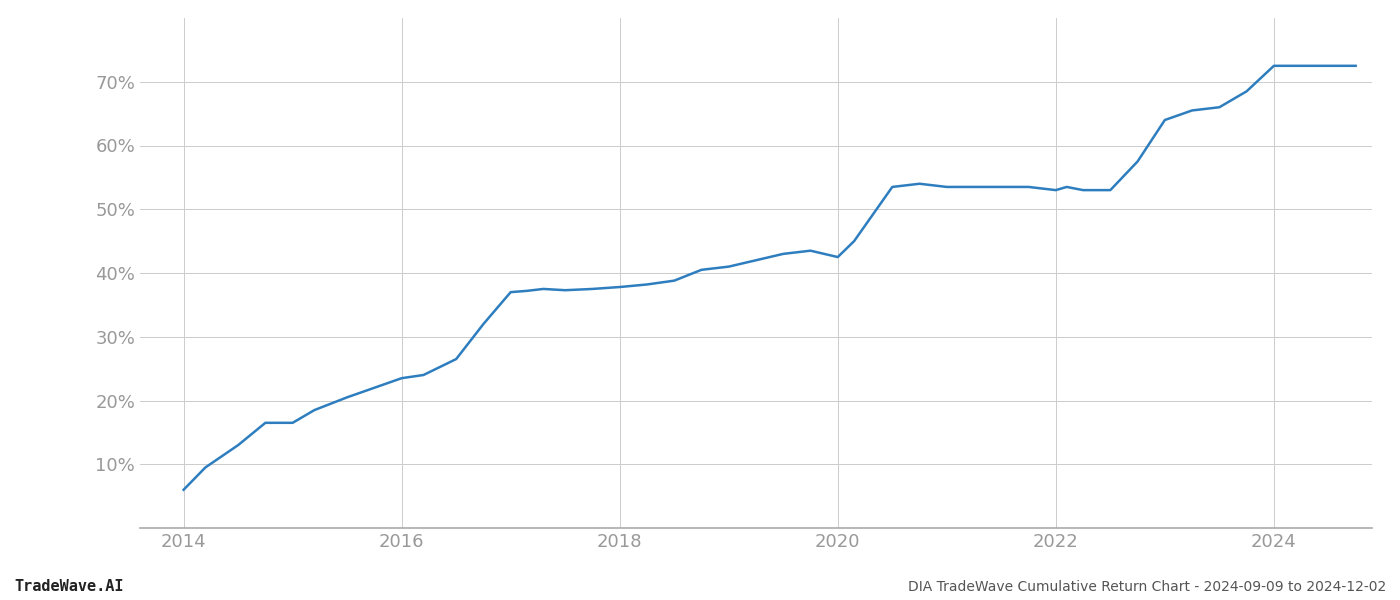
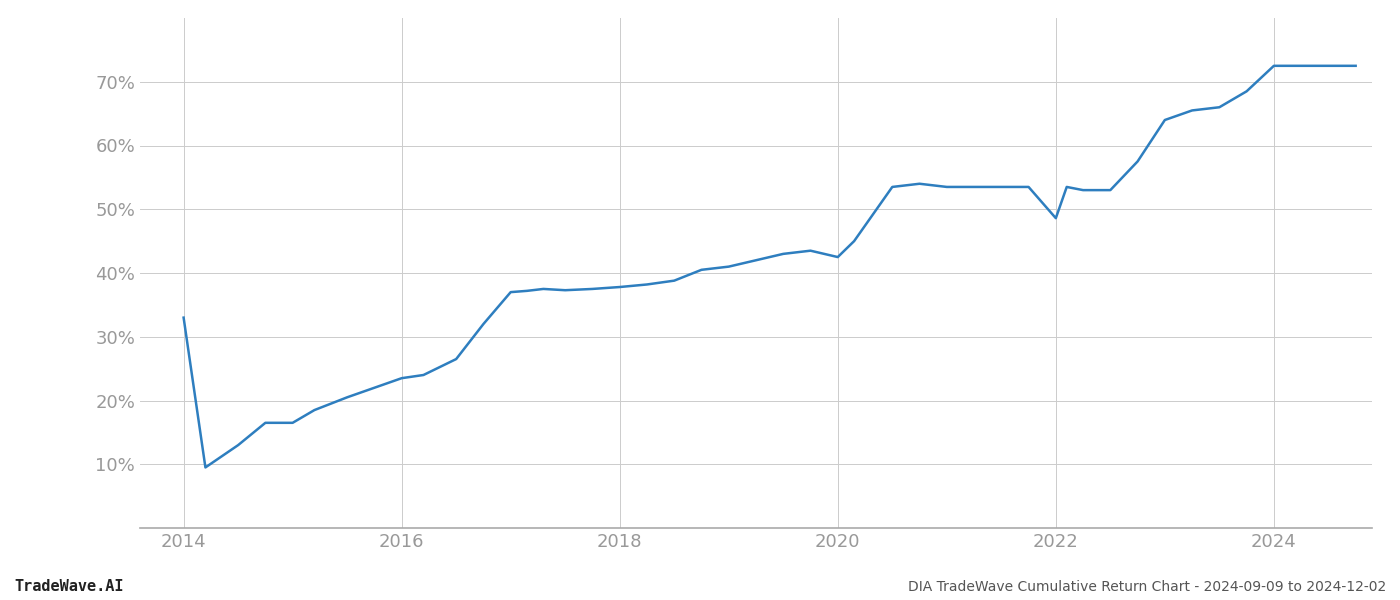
2014: 6.0% -> 33.0%
2022: 53.0% -> 48.6%
